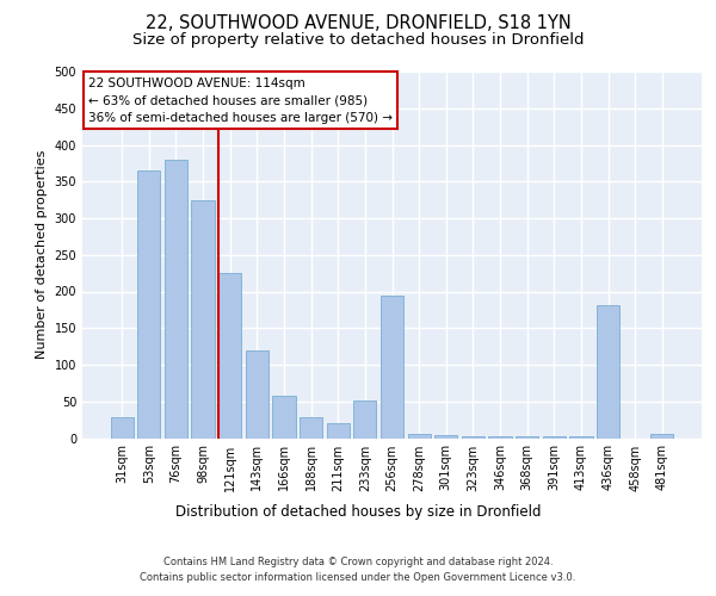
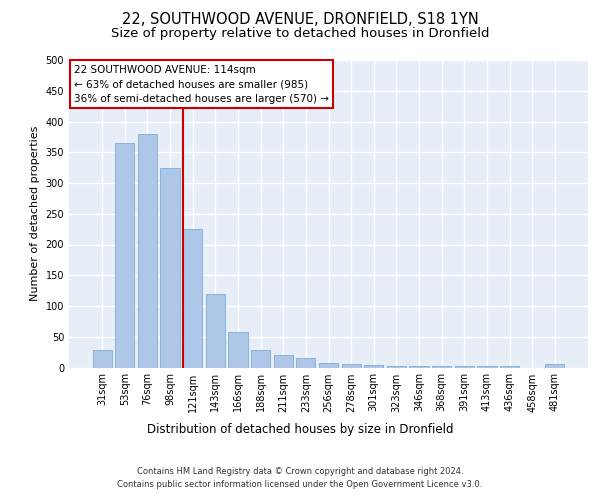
233sqm: 52 -> 15
256sqm: 194 -> 7
436sqm: 182 -> 3
